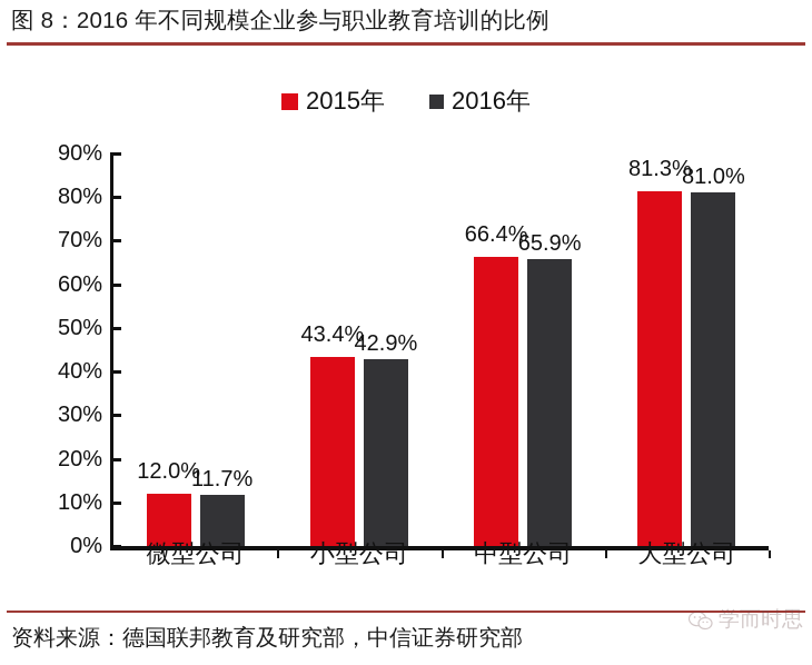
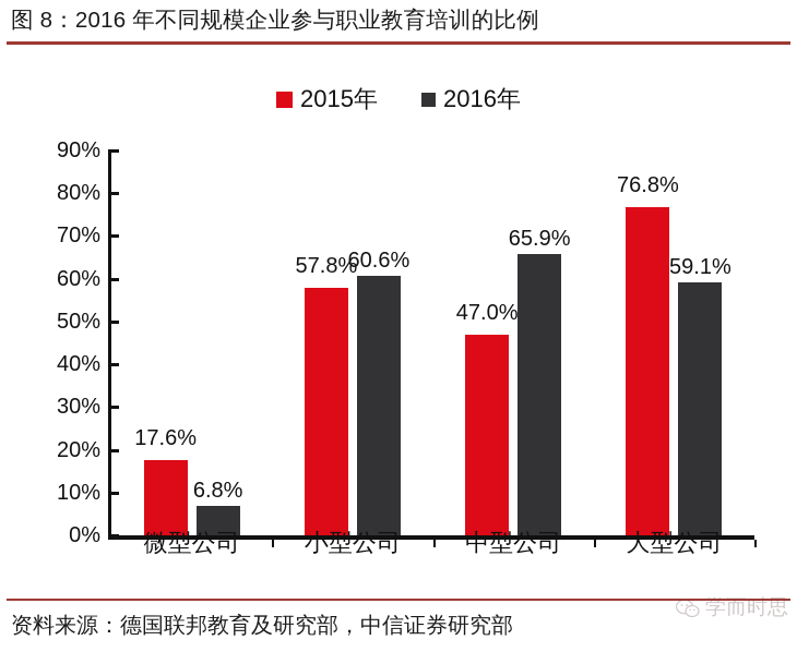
2015年/微型公司: 12.0% -> 17.6%
2016年/微型公司: 11.7% -> 6.8%
2015年/小型公司: 43.4% -> 57.8%
2016年/小型公司: 42.9% -> 60.6%
2015年/中型公司: 66.4% -> 47.0%
2015年/大型公司: 81.3% -> 76.8%
2016年/大型公司: 81.0% -> 59.1%
